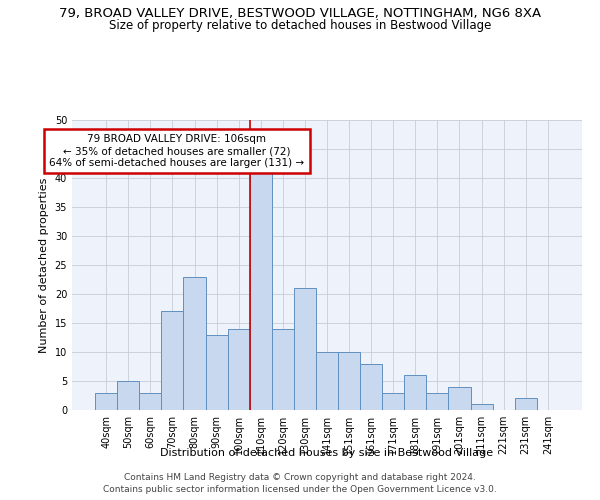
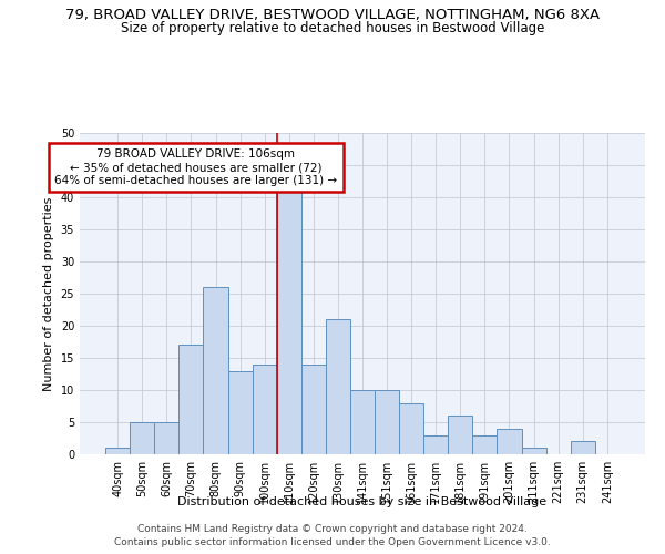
40sqm: 3 -> 1
60sqm: 3 -> 5
80sqm: 23 -> 26
